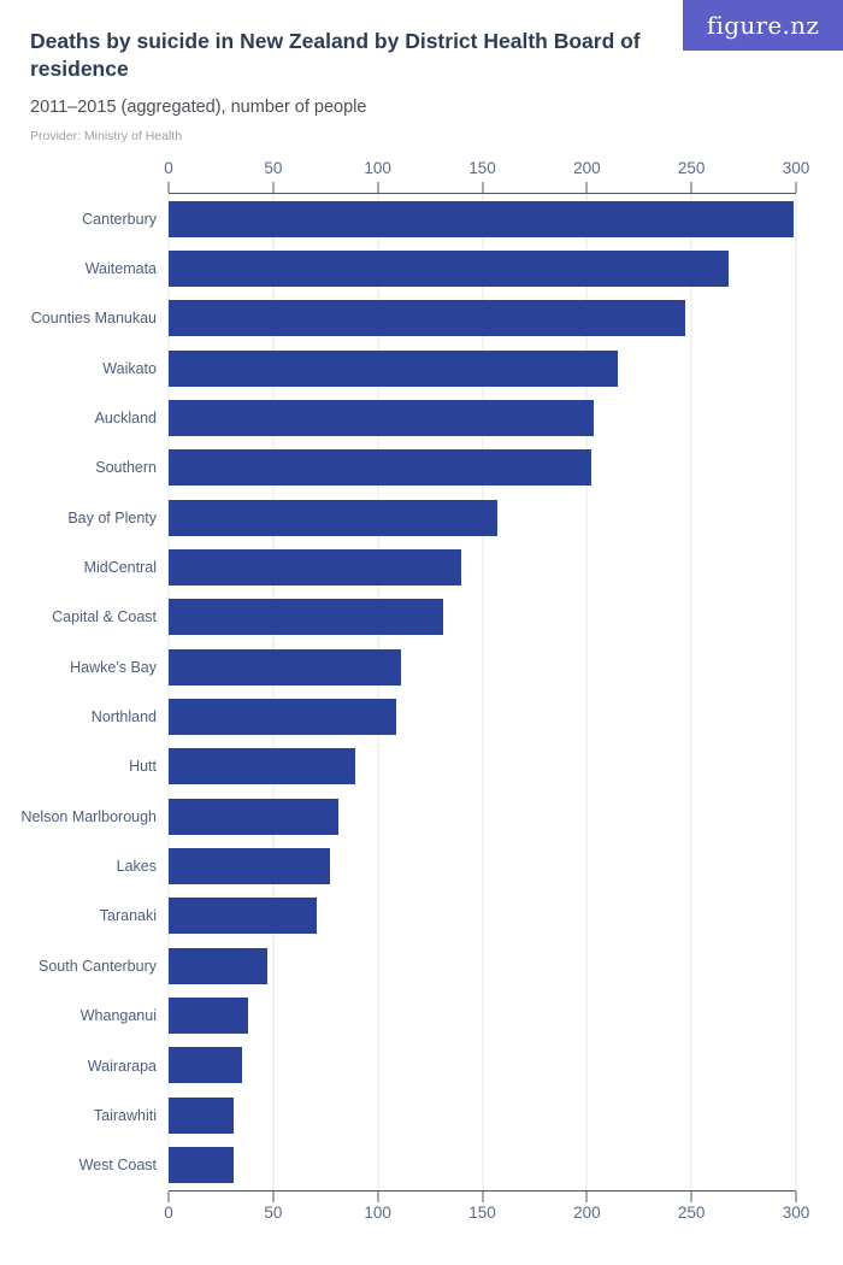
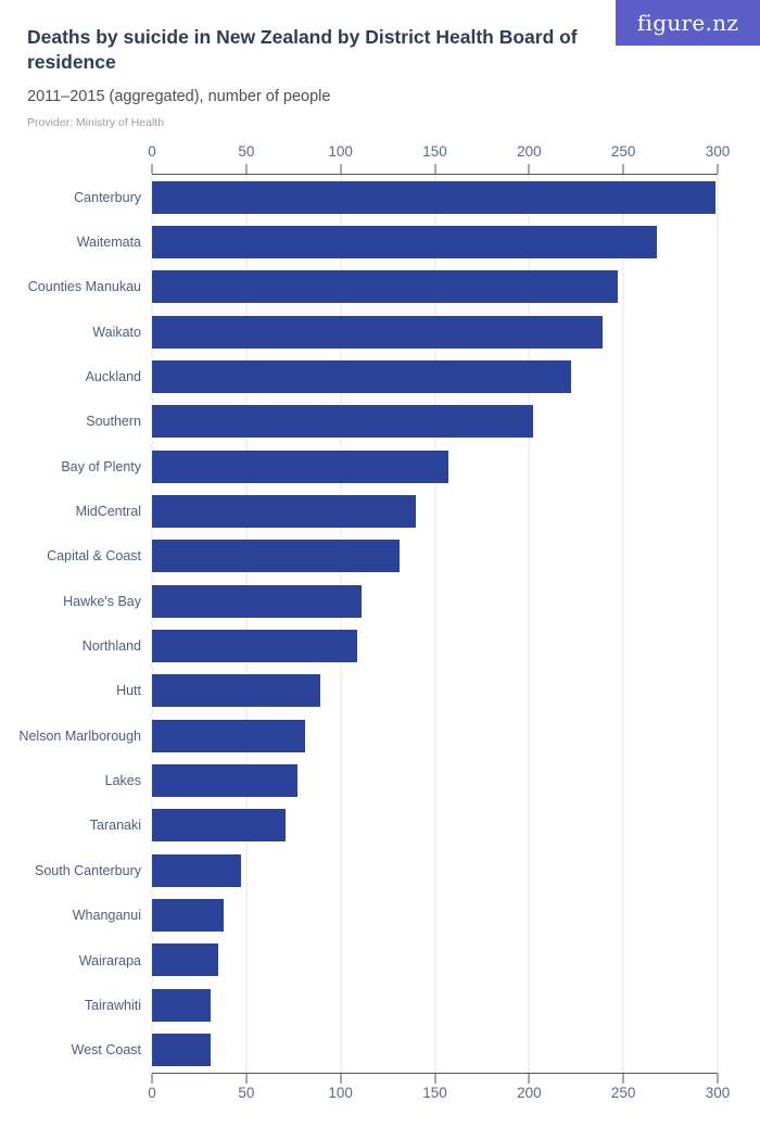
Waikato: 215 -> 239
Auckland: 203 -> 222
